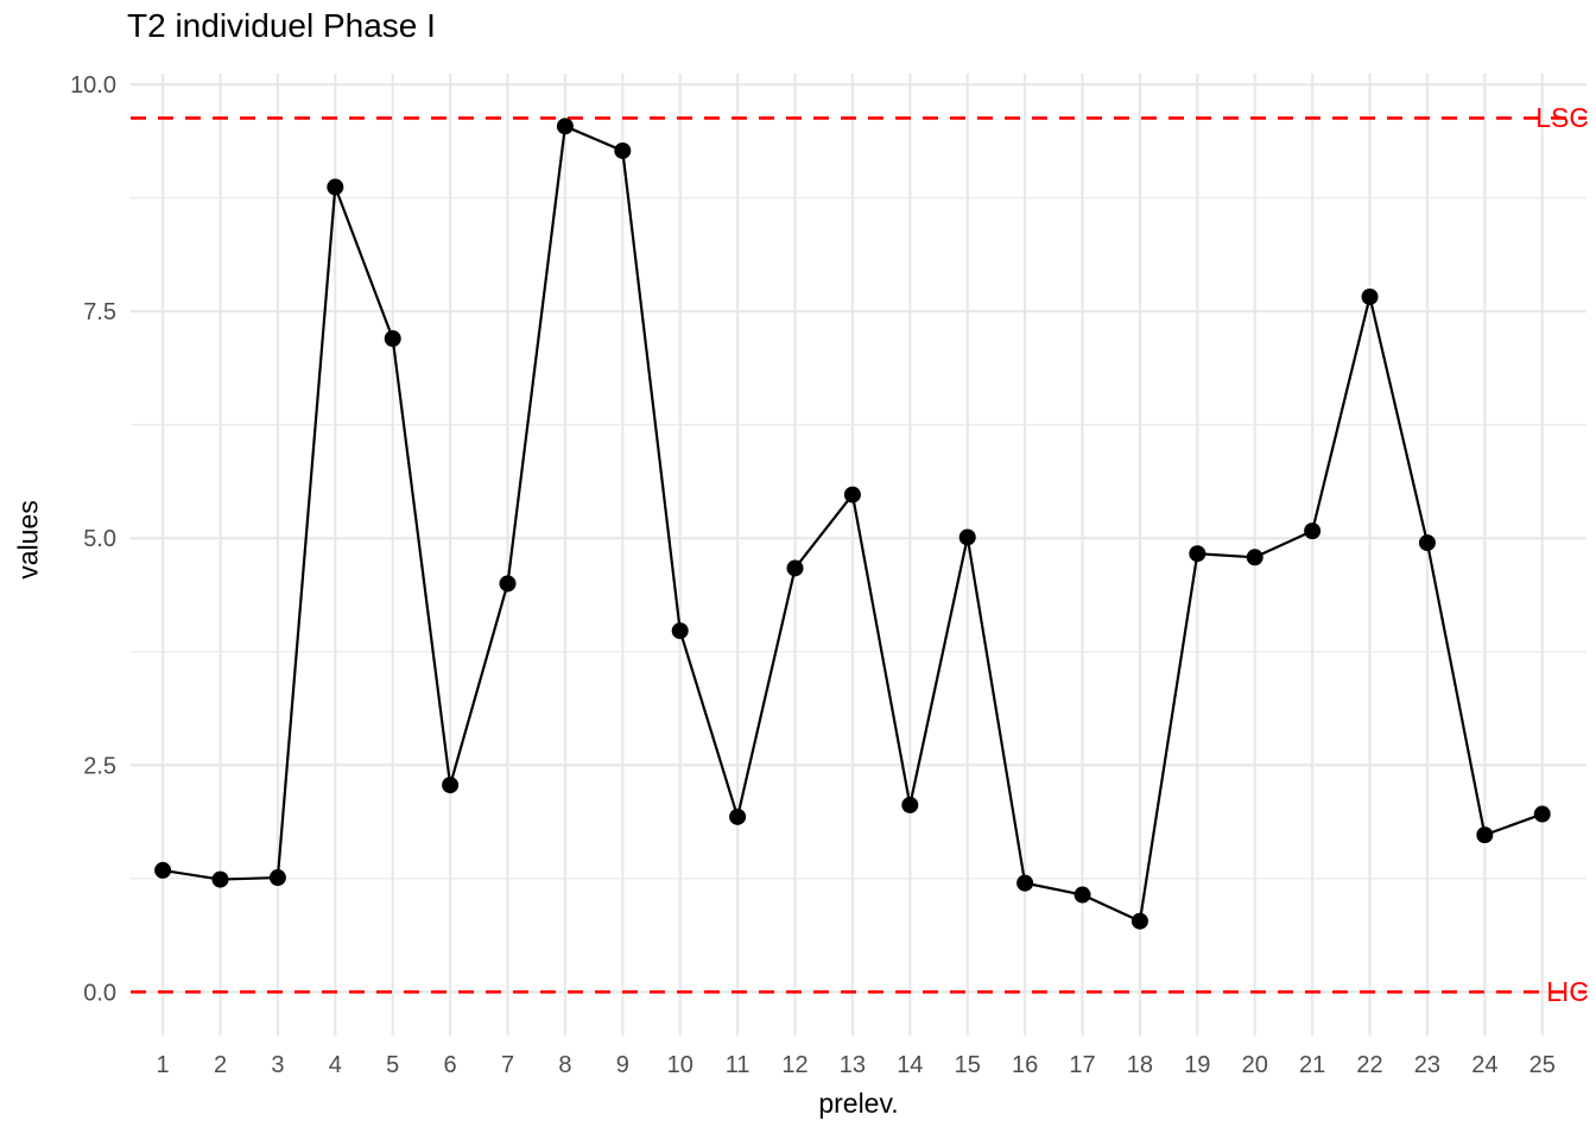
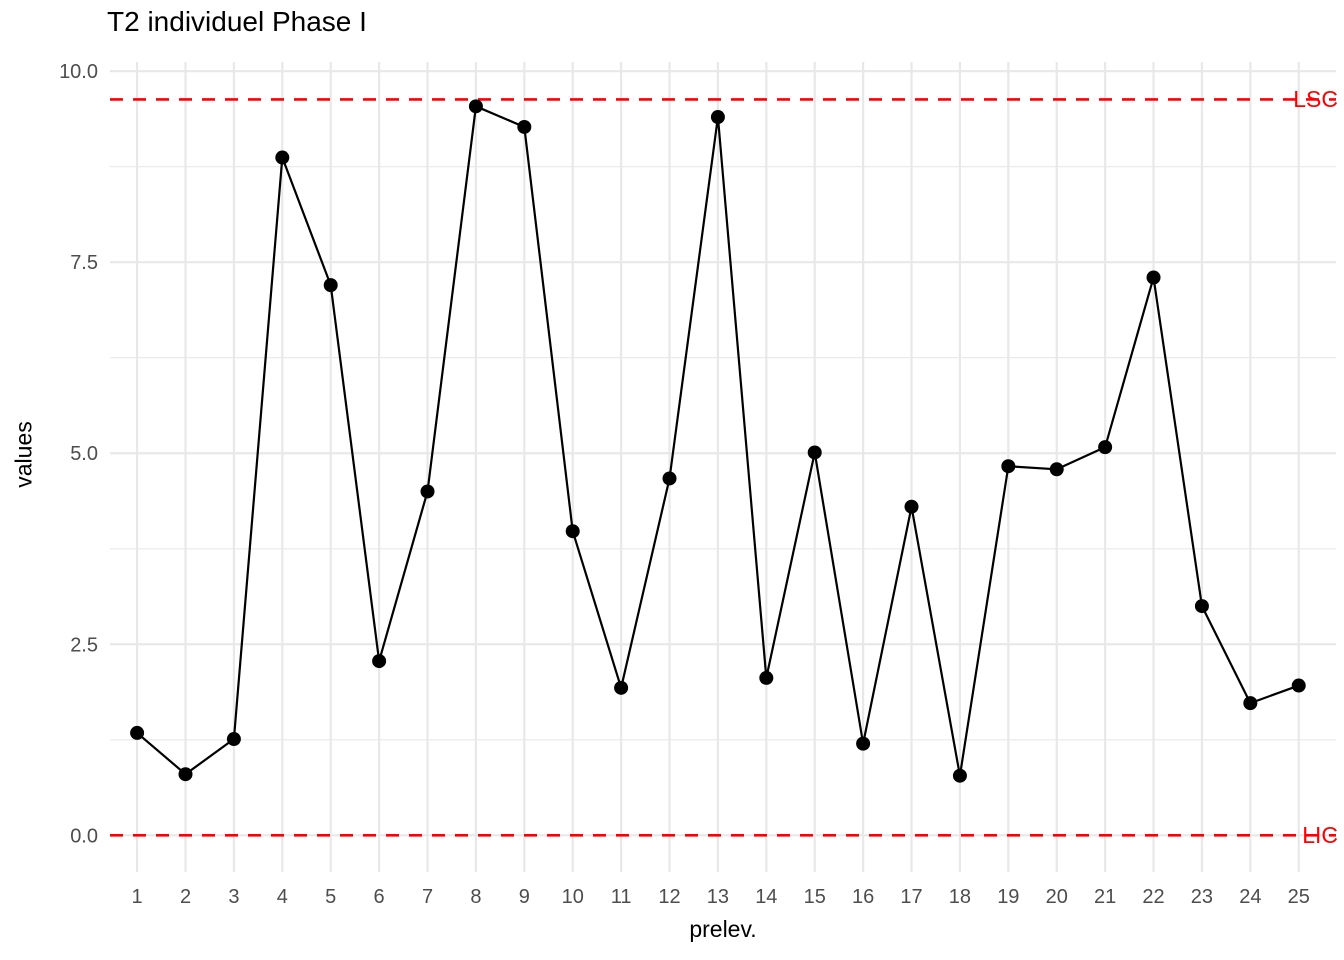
2: 1.2 -> 0.8
13: 5.5 -> 9.4
17: 1.1 -> 4.3
22: 7.7 -> 7.3
23: 5.0 -> 3.0
